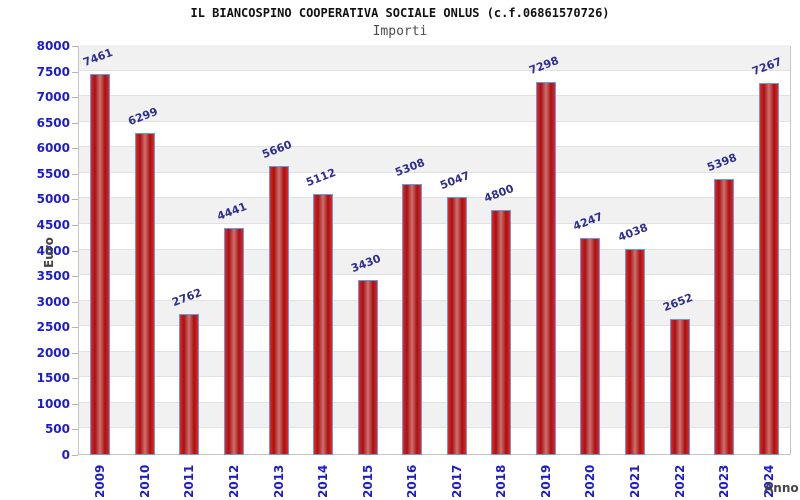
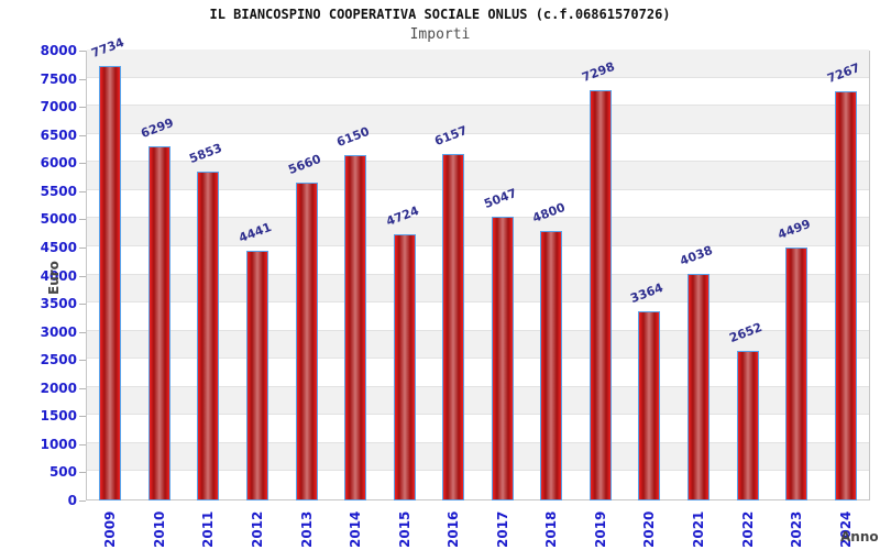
2009: 7461 -> 7734
2011: 2762 -> 5853
2014: 5112 -> 6150
2015: 3430 -> 4724
2016: 5308 -> 6157
2020: 4247 -> 3364
2023: 5398 -> 4499
